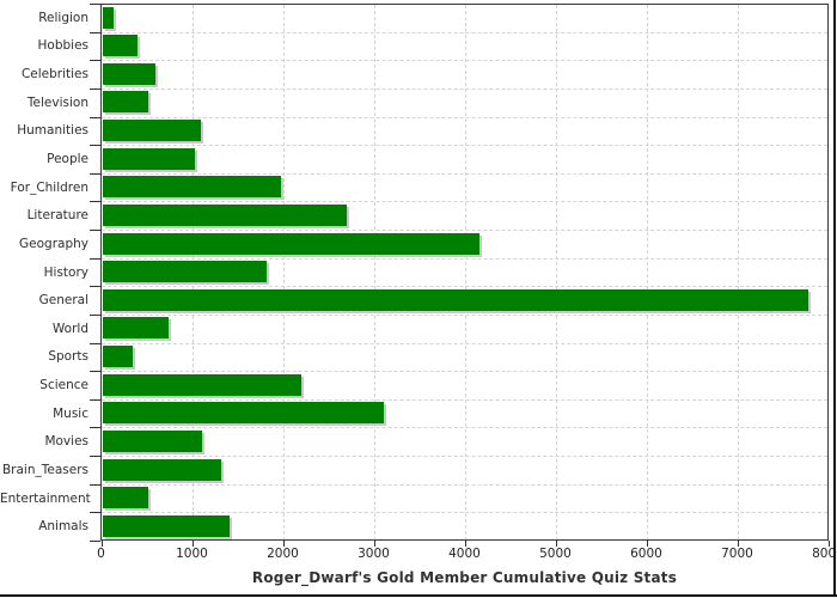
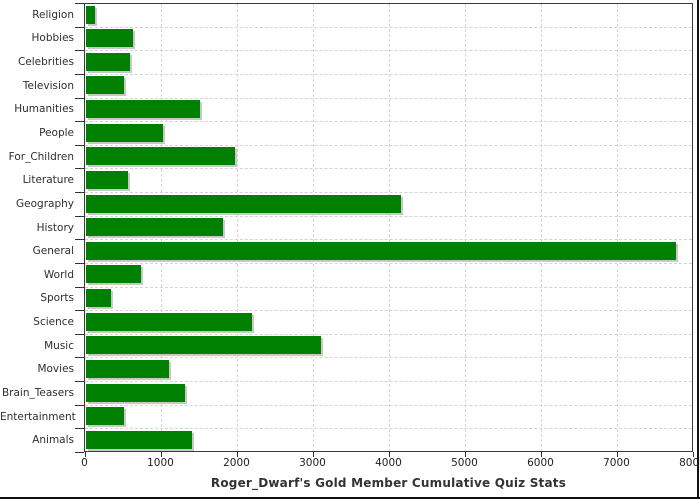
Hobbies: 400 -> 600
Humanities: 1100 -> 1500
Literature: 2700 -> 600
